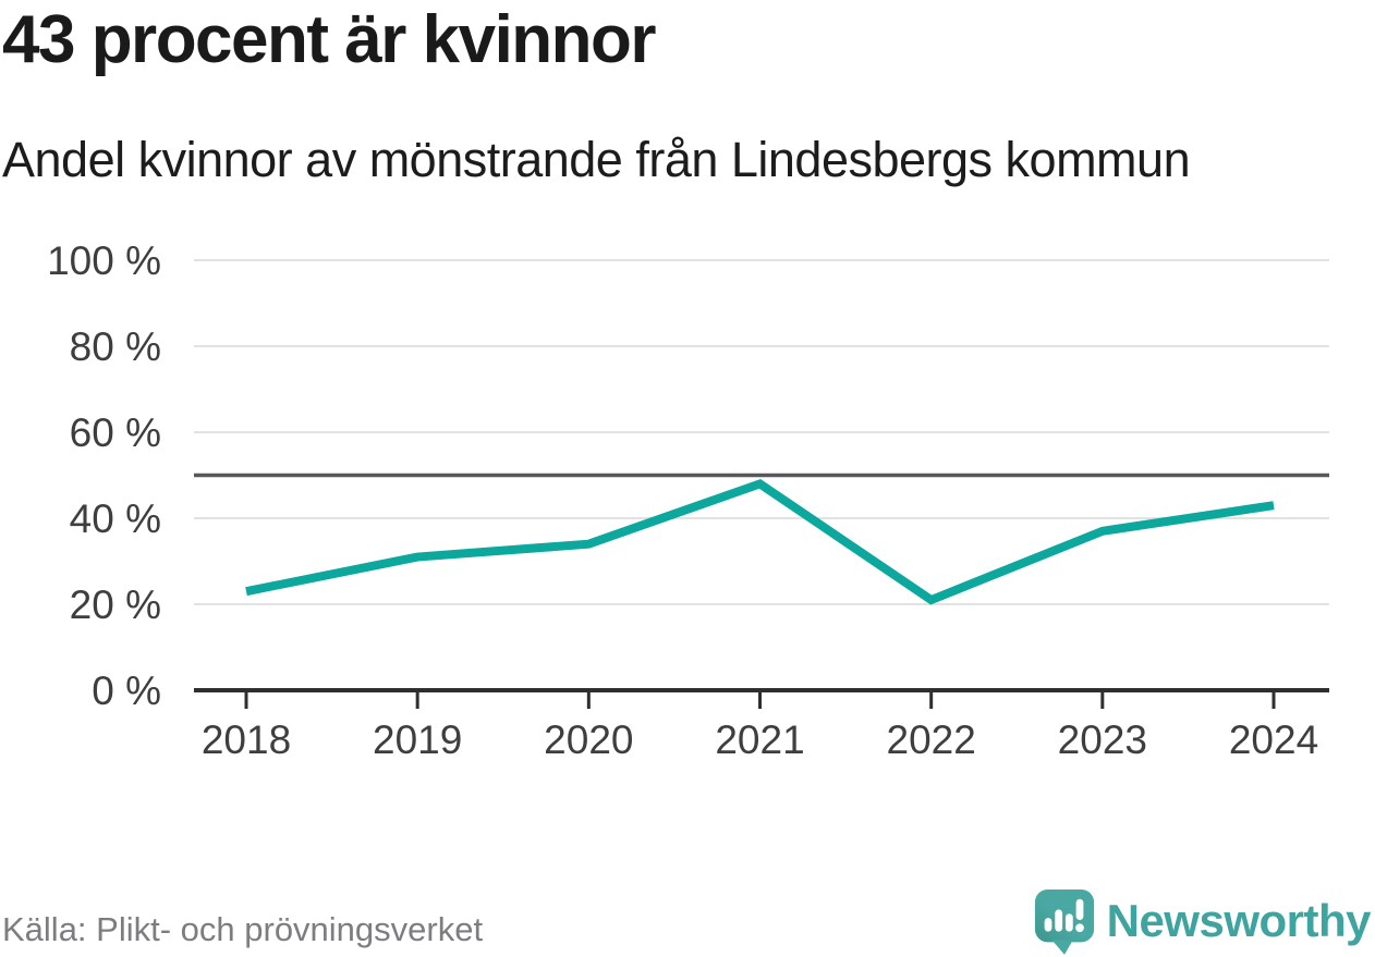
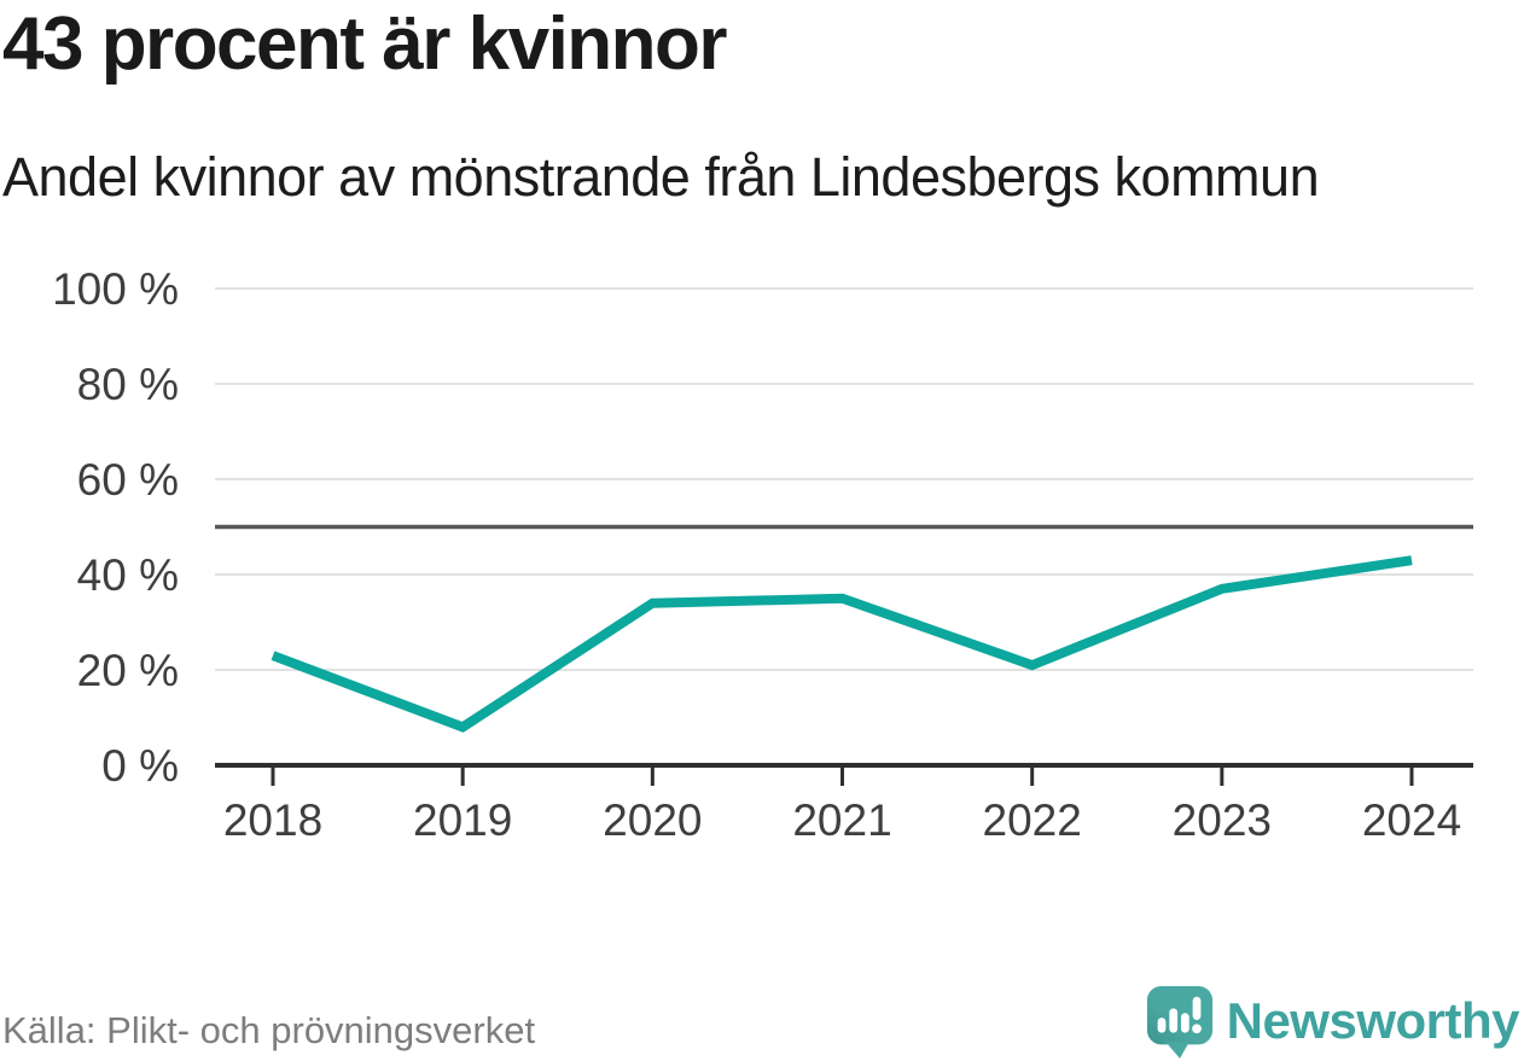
2019: 31% -> 8%
2021: 48% -> 35%
